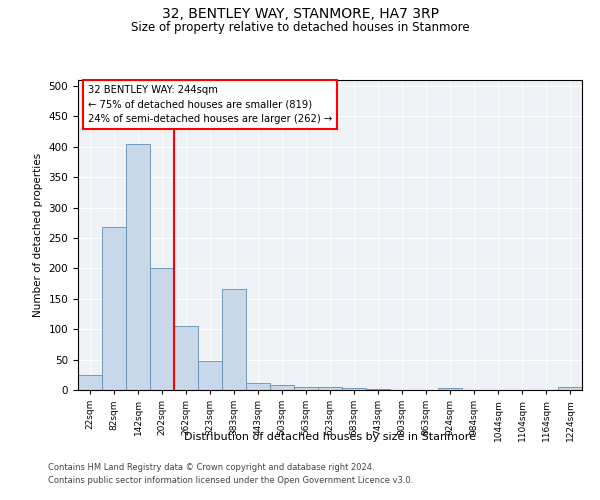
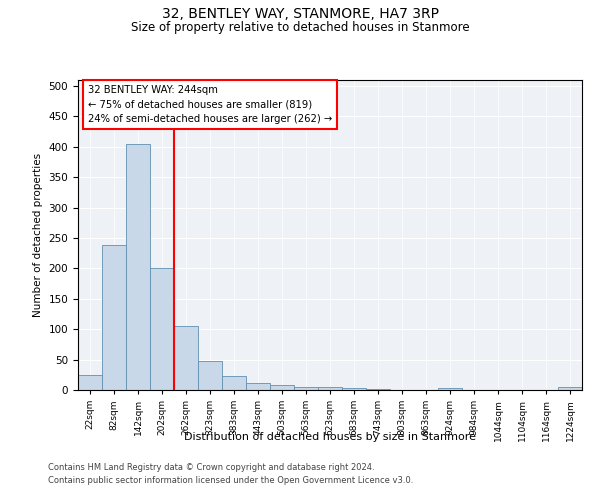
82sqm: 268 -> 238
383sqm: 166 -> 23
